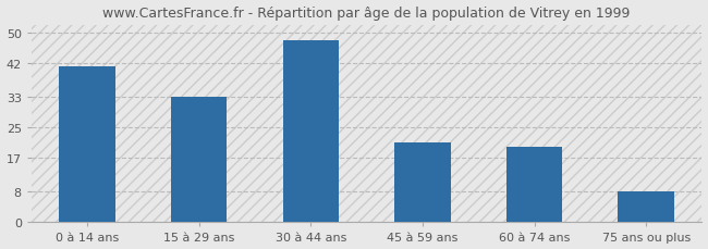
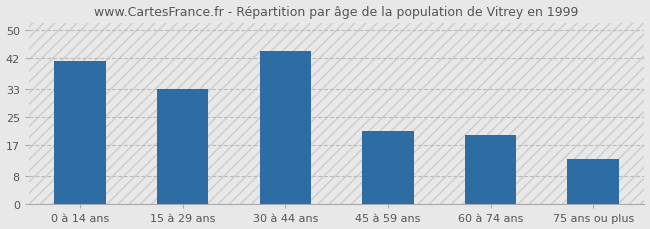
30 à 44 ans: 48 -> 44
75 ans ou plus: 8 -> 13
